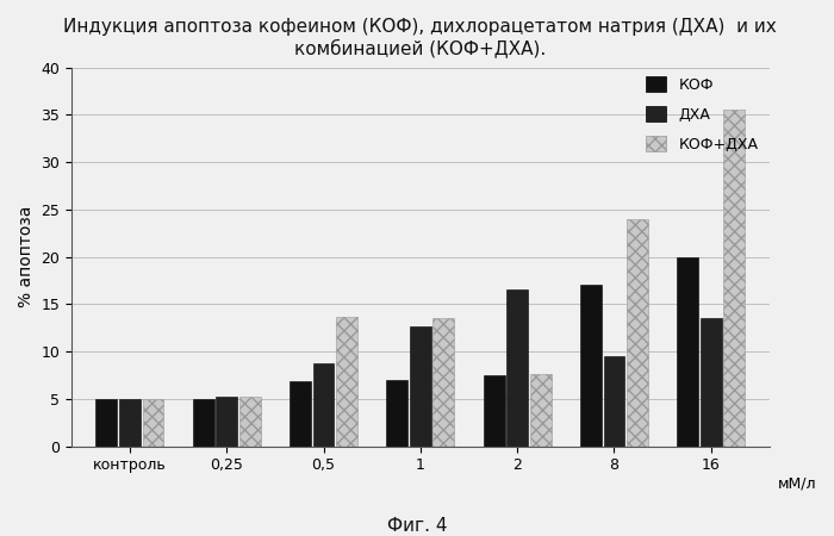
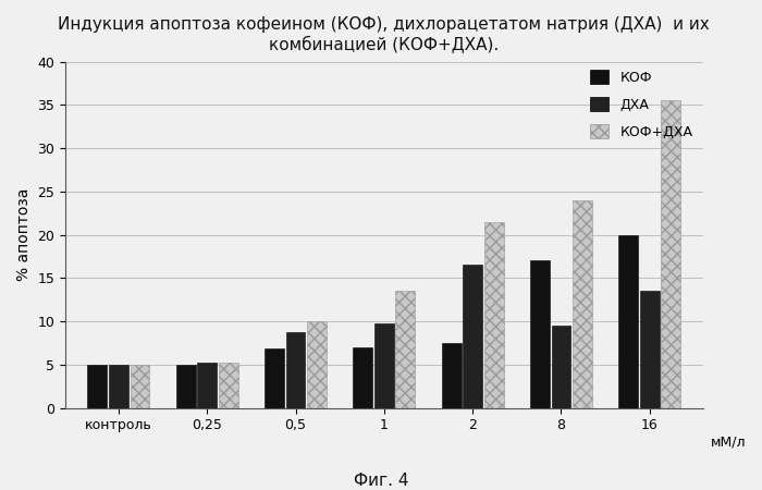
КОФ+ДХА/0,5: 13.6 -> 10.0
ДХА/1: 12.6 -> 9.8
КОФ+ДХА/2: 7.6 -> 21.5
